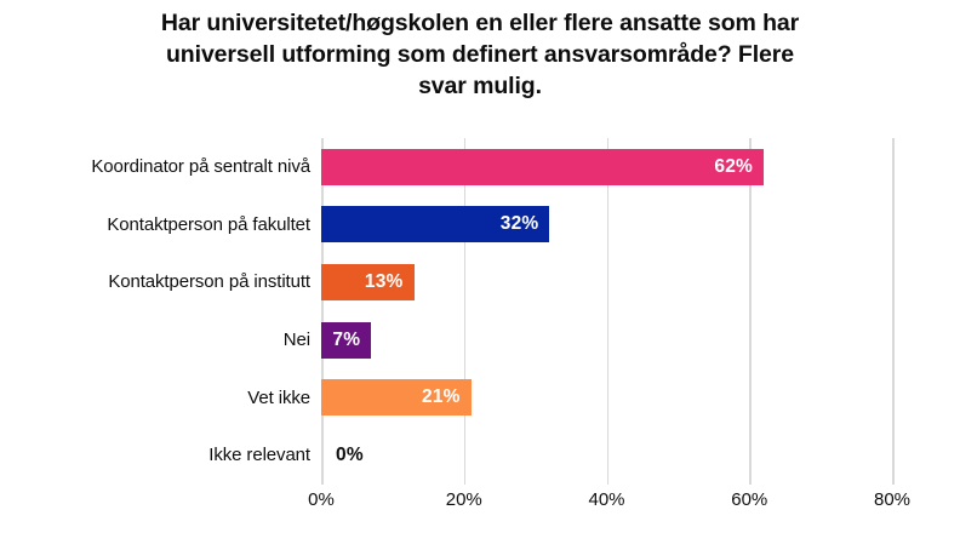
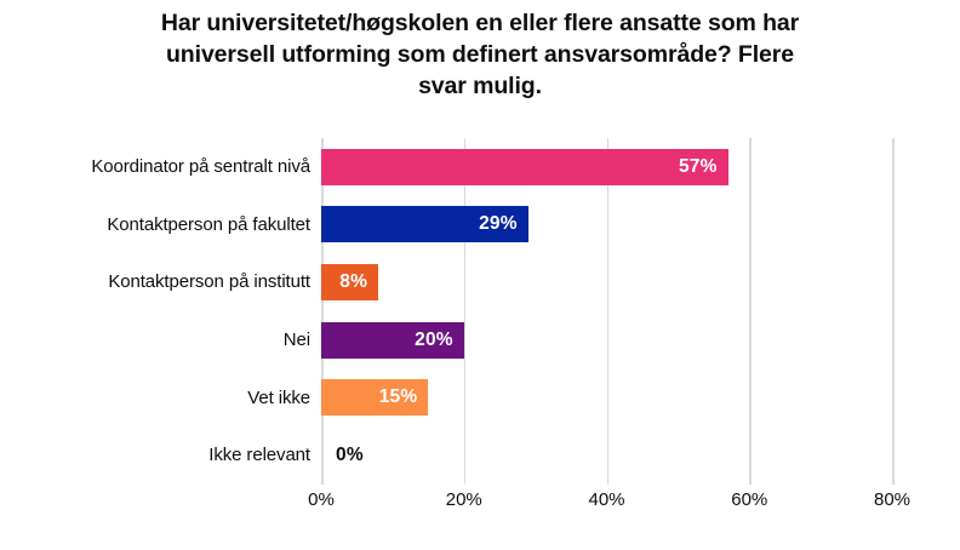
Koordinator på sentralt nivå: 62% -> 57%
Kontaktperson på fakultet: 32% -> 29%
Kontaktperson på institutt: 13% -> 8%
Nei: 7% -> 20%
Vet ikke: 21% -> 15%
